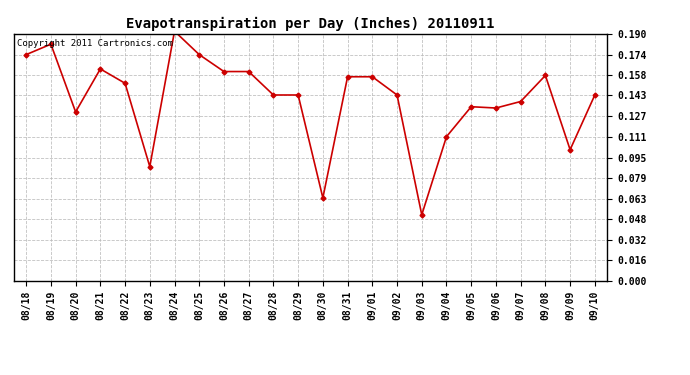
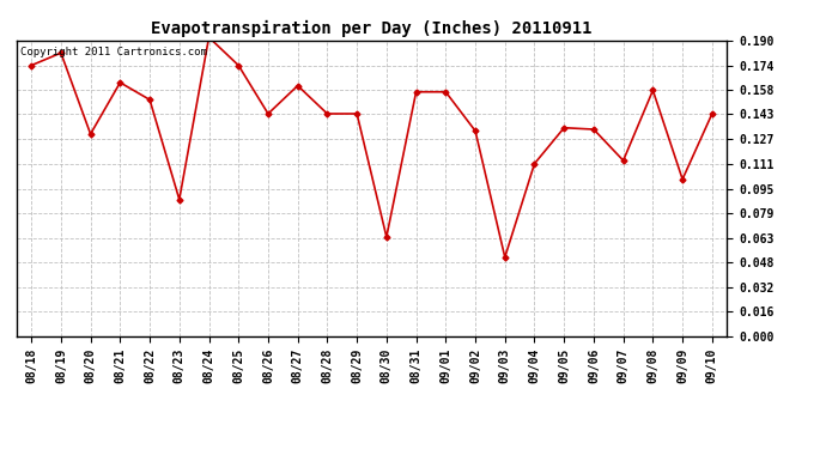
08/26: 0.161 -> 0.143
09/02: 0.143 -> 0.132
09/07: 0.138 -> 0.113
